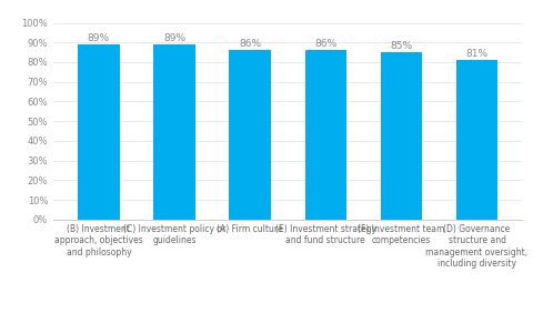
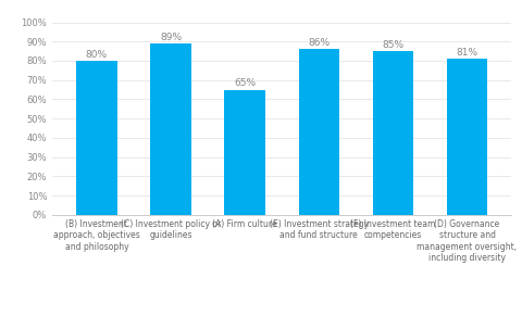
(B) Investment approach, objectives and philosophy: 89% -> 80%
(A) Firm culture: 86% -> 65%
